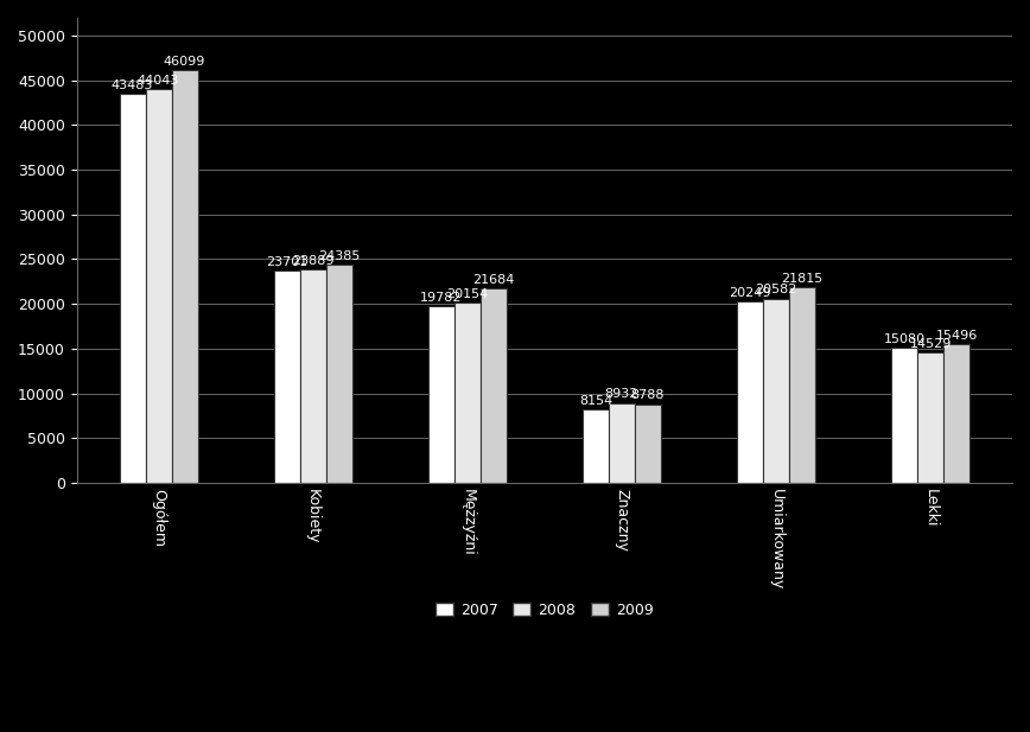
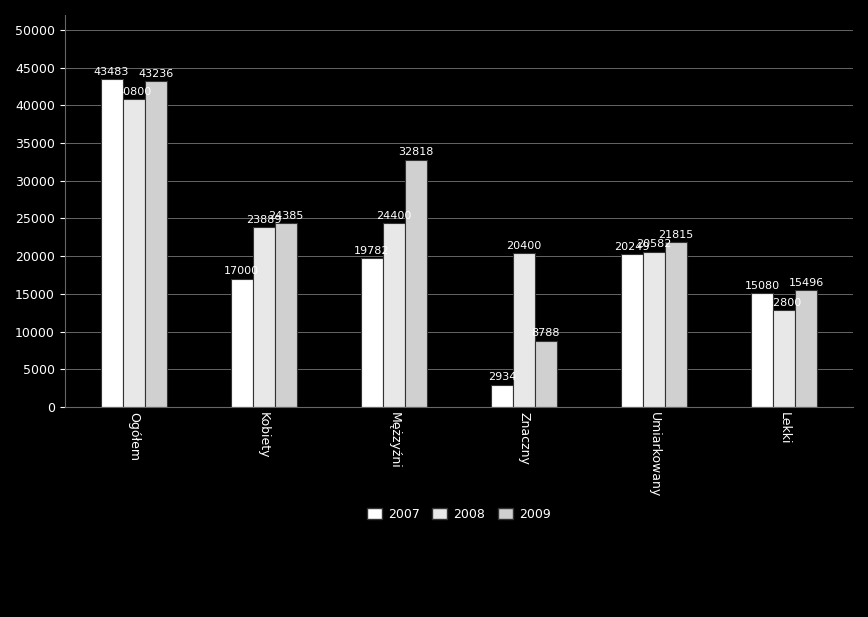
2008/Ogółem: 44000 -> 40800
2009/Ogółem: 46099 -> 43236
2007/Kobiety: 23700 -> 17000
2008/Mężzyźni: 20200 -> 24400
2009/Mężzyźni: 21684 -> 32818
2007/Znaczny: 8154 -> 2934
2008/Znaczny: 8900 -> 20400
2008/Lekki: 14500 -> 12800
